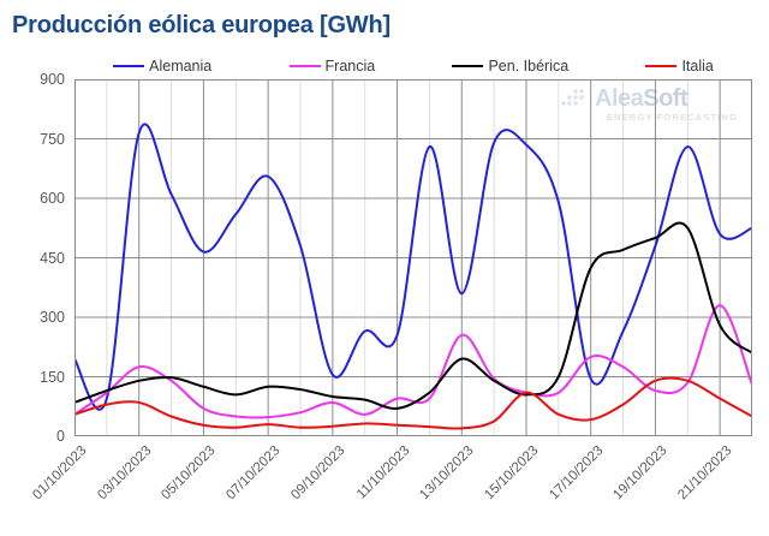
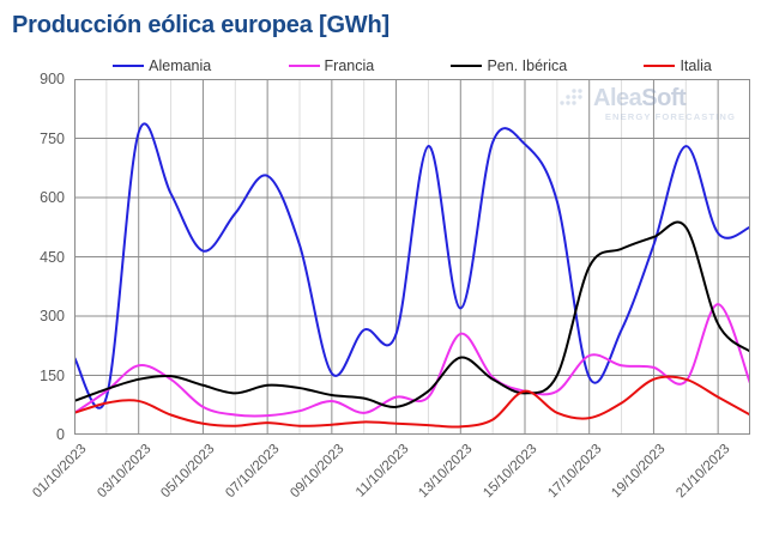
Alemania/13/10/2023: 360 -> 320
Francia/19/10/2023: 120 -> 170
